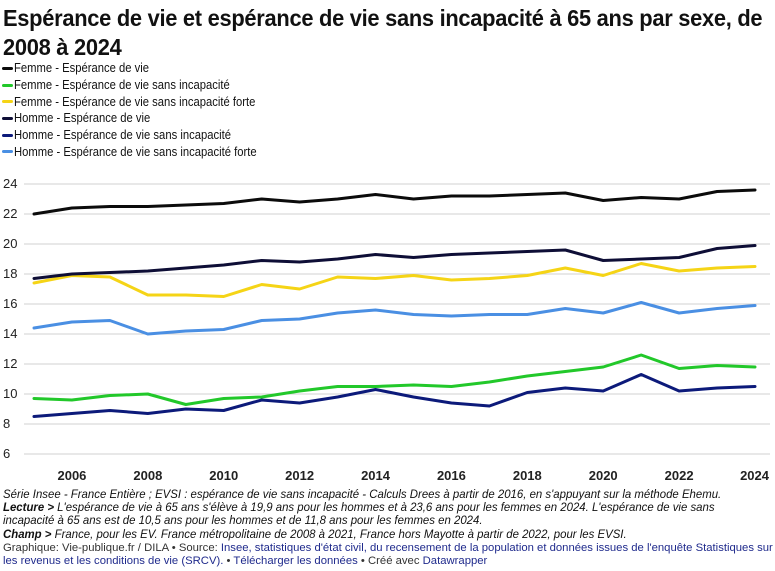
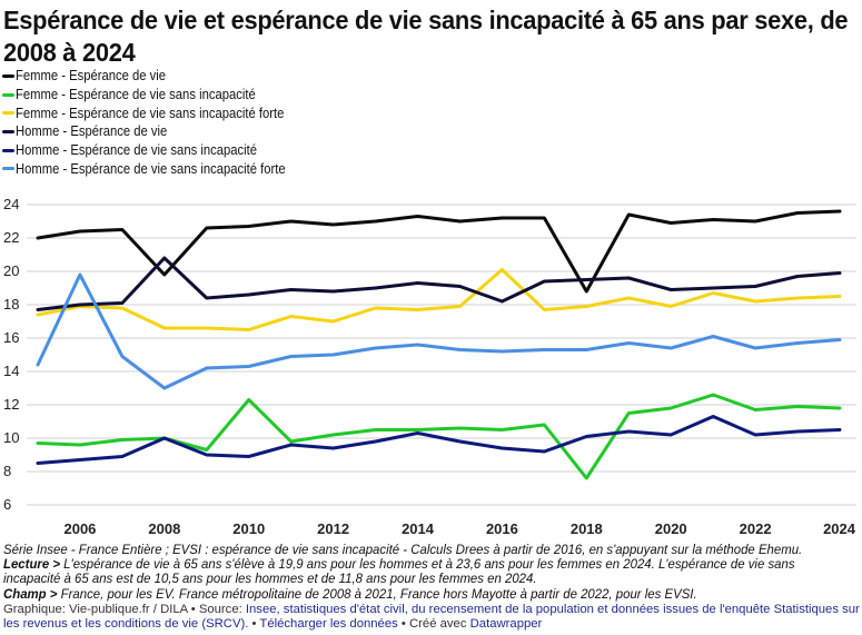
Homme - Espérance de vie sans incapacité forte/2006: 14.8 -> 19.8
Femme - Espérance de vie/2008: 22.5 -> 19.8
Homme - Espérance de vie/2008: 18.2 -> 20.8
Homme - Espérance de vie sans incapacité/2008: 8.7 -> 10.0
Homme - Espérance de vie sans incapacité forte/2008: 14.0 -> 13.0
Femme - Espérance de vie sans incapacité/2010: 9.7 -> 12.3
Femme - Espérance de vie sans incapacité forte/2016: 17.6 -> 20.1
Homme - Espérance de vie/2016: 19.3 -> 18.2
Femme - Espérance de vie/2018: 23.3 -> 18.8
Femme - Espérance de vie sans incapacité/2018: 11.2 -> 7.6
